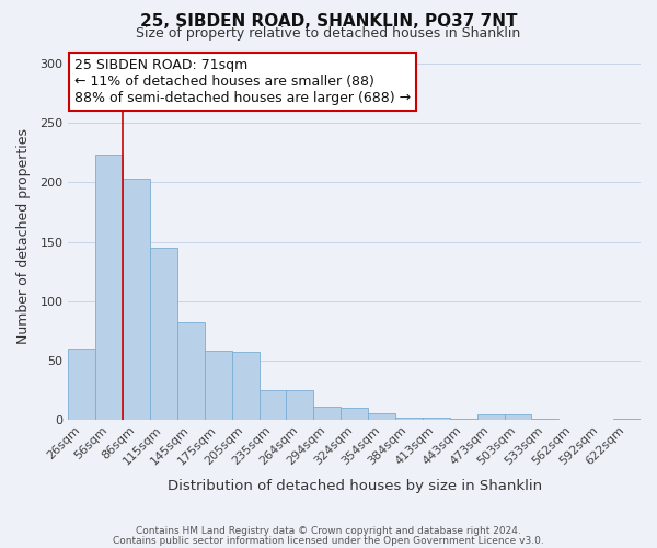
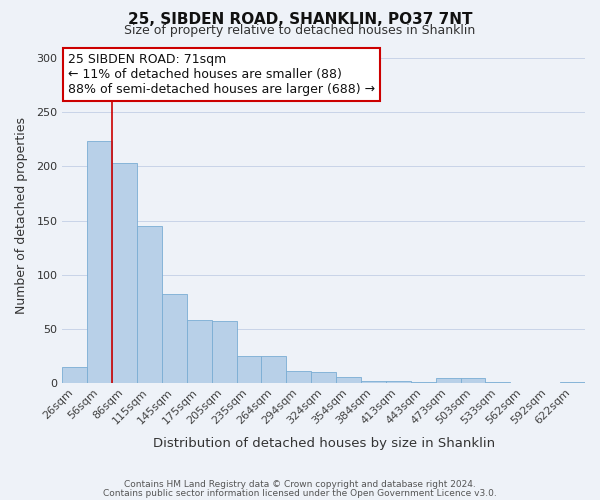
26sqm: 60 -> 15
